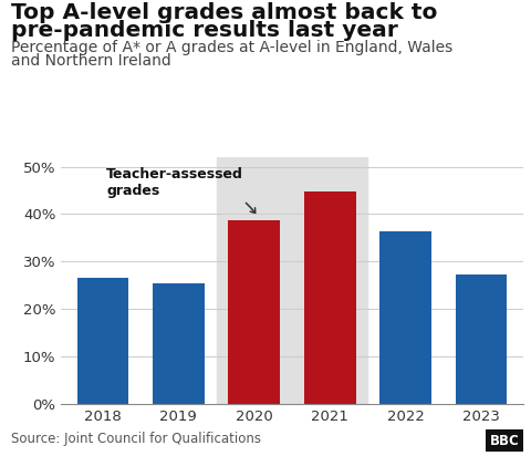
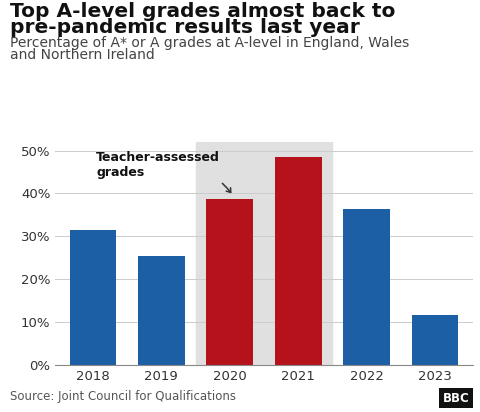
2018: 26.5% -> 31.5%
2021: 44.8% -> 48.5%
2023: 27.2% -> 11.5%
